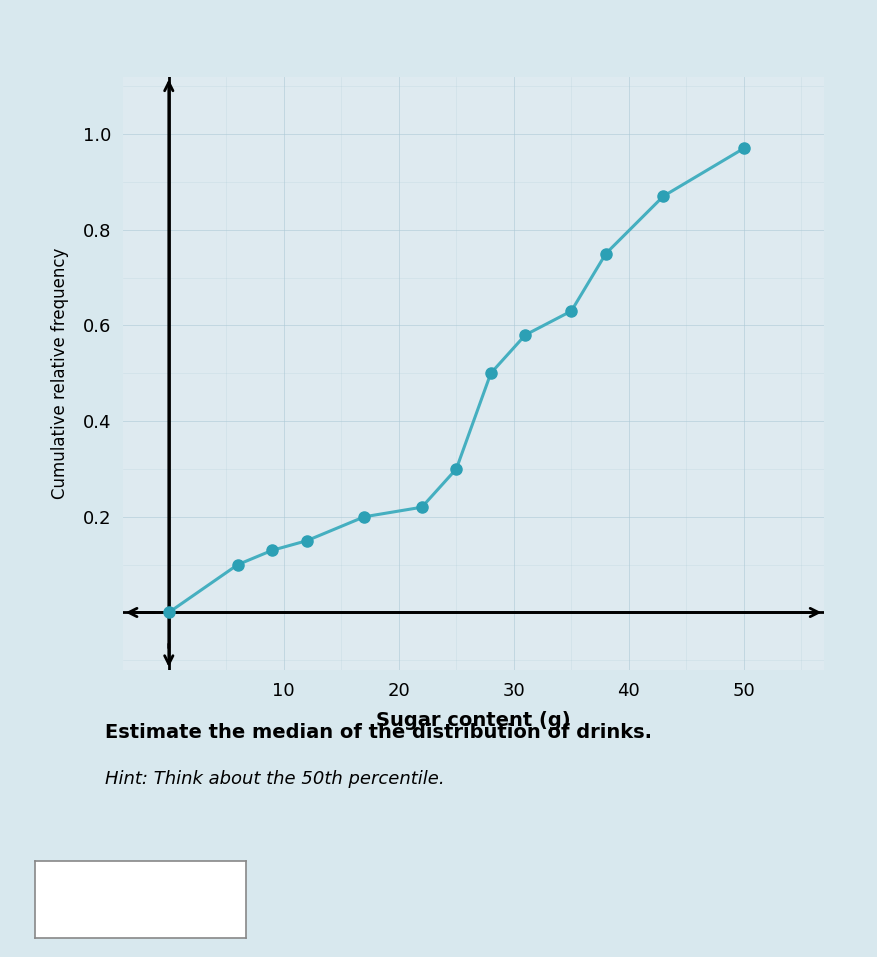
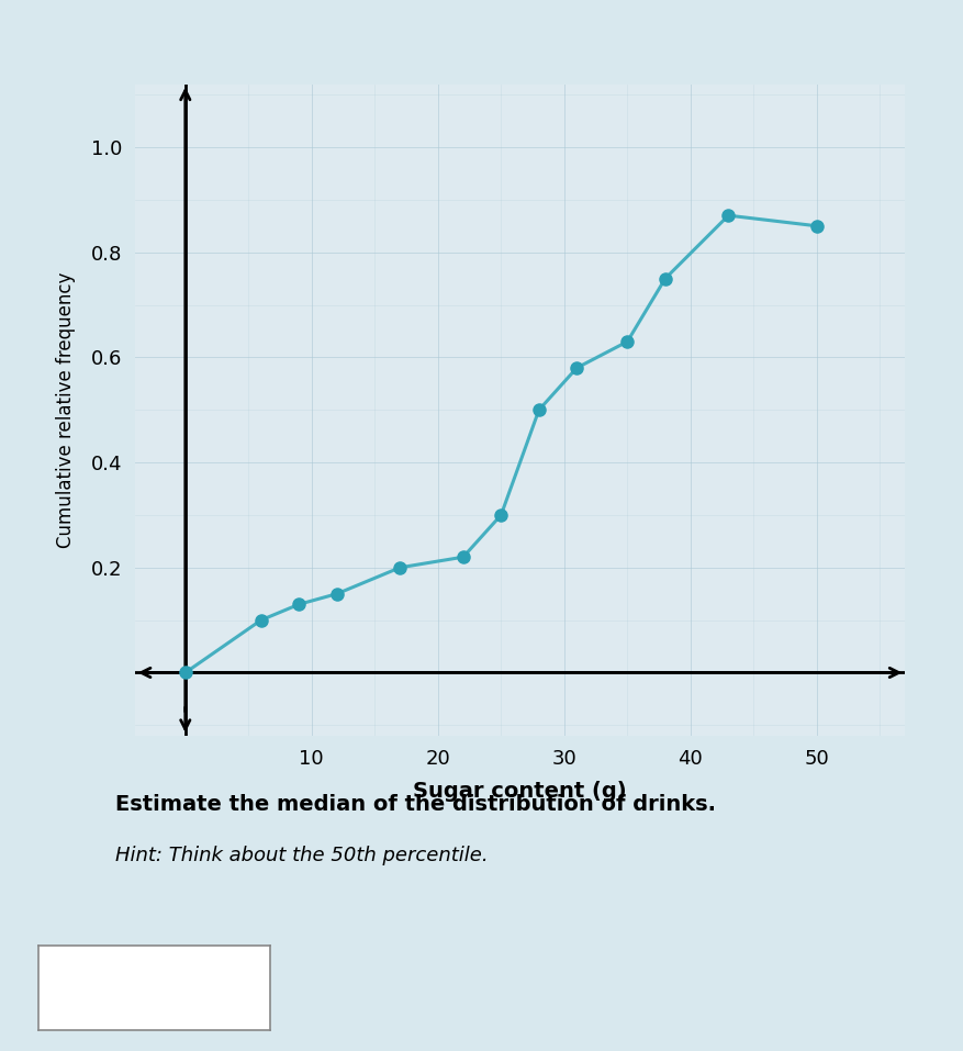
50: 0.97 -> 0.85
